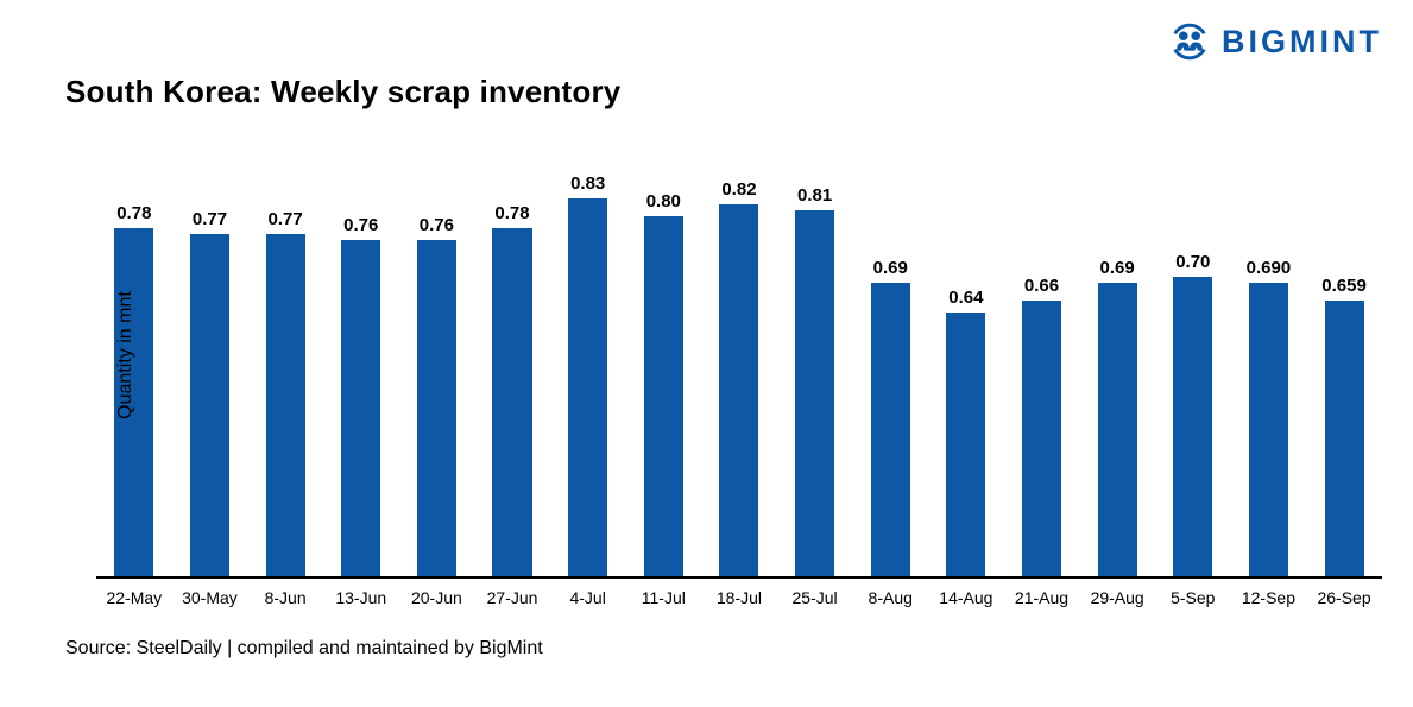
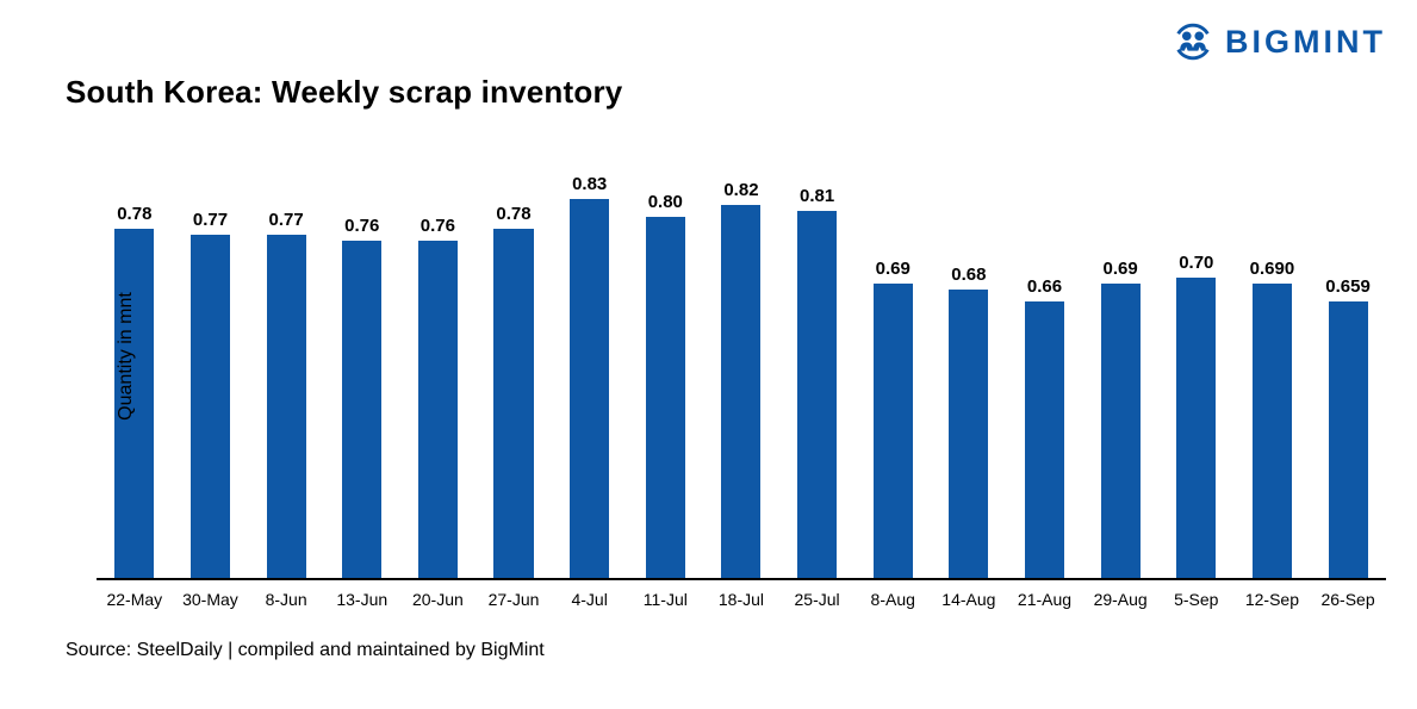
14-Aug: 0.64 -> 0.68
